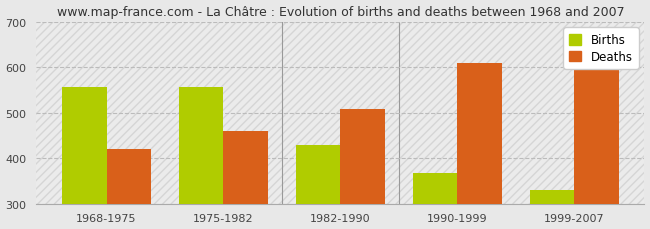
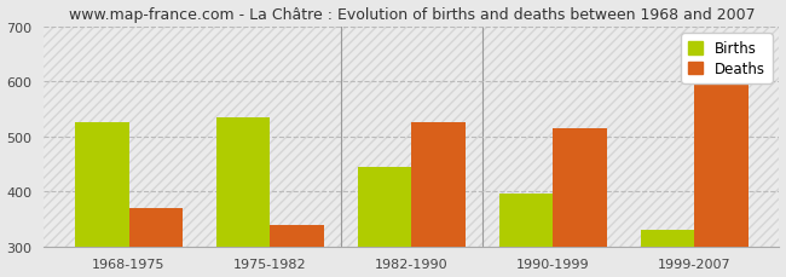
Births/1968-1975: 557 -> 525
Deaths/1968-1975: 421 -> 370
Births/1975-1982: 556 -> 535
Deaths/1975-1982: 459 -> 340
Births/1982-1990: 428 -> 445
Deaths/1982-1990: 509 -> 525
Births/1990-1999: 368 -> 395
Deaths/1990-1999: 608 -> 515
